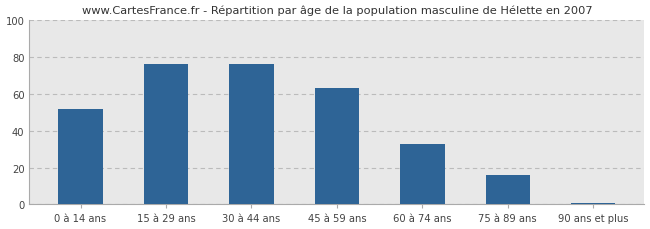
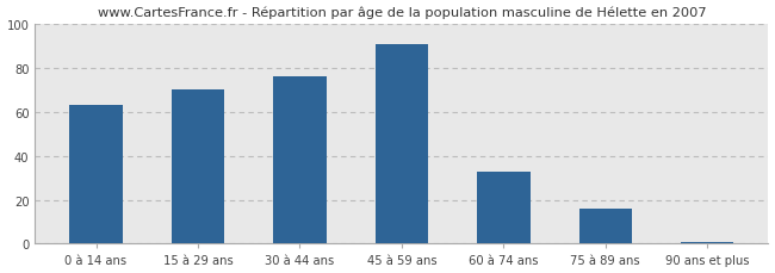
0 à 14 ans: 52 -> 63
15 à 29 ans: 76 -> 70
45 à 59 ans: 63 -> 91
